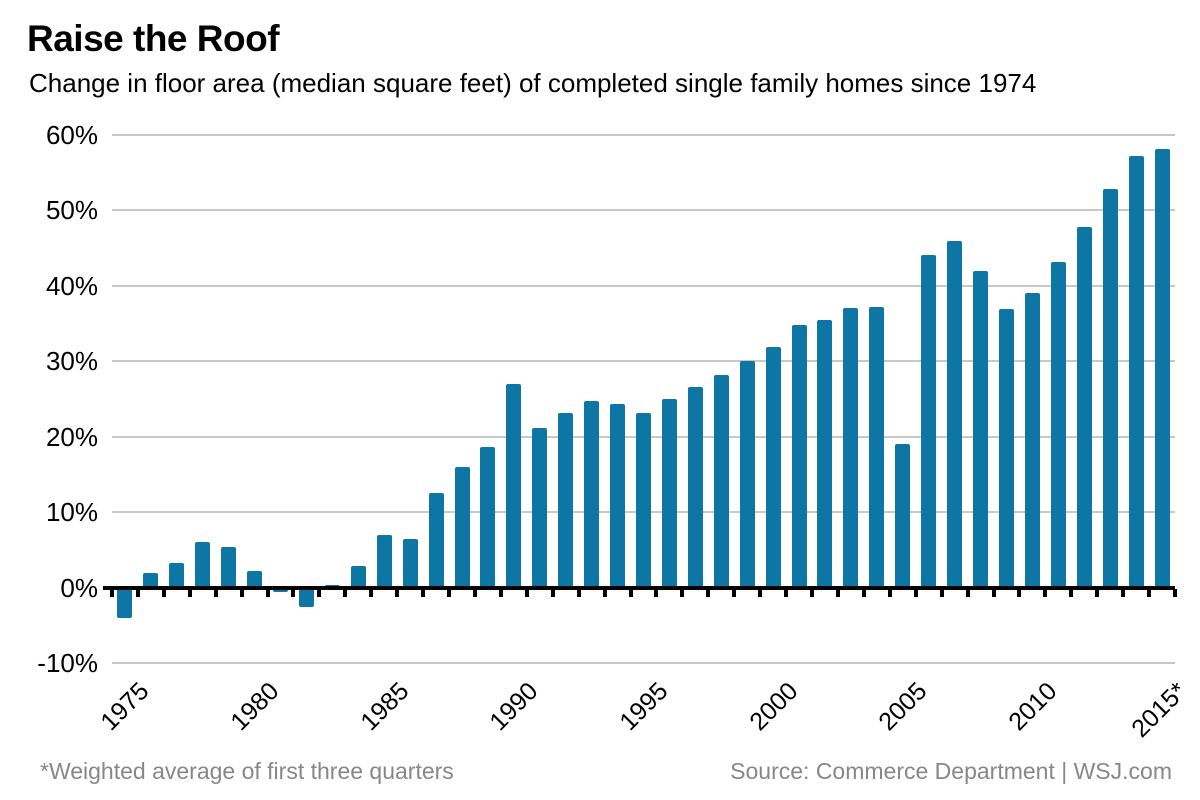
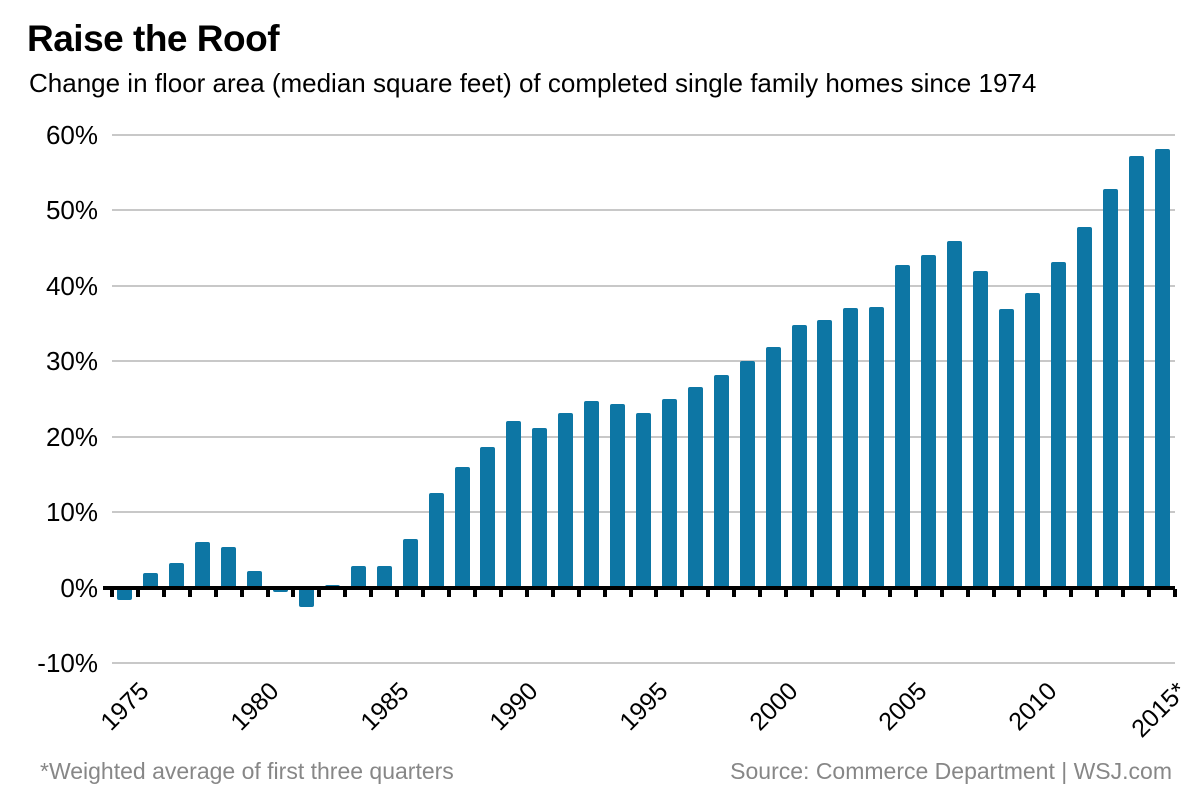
1975: -4% -> -2%
1985: 7% -> 3%
1990: 27% -> 22%
2005: 19% -> 43%
